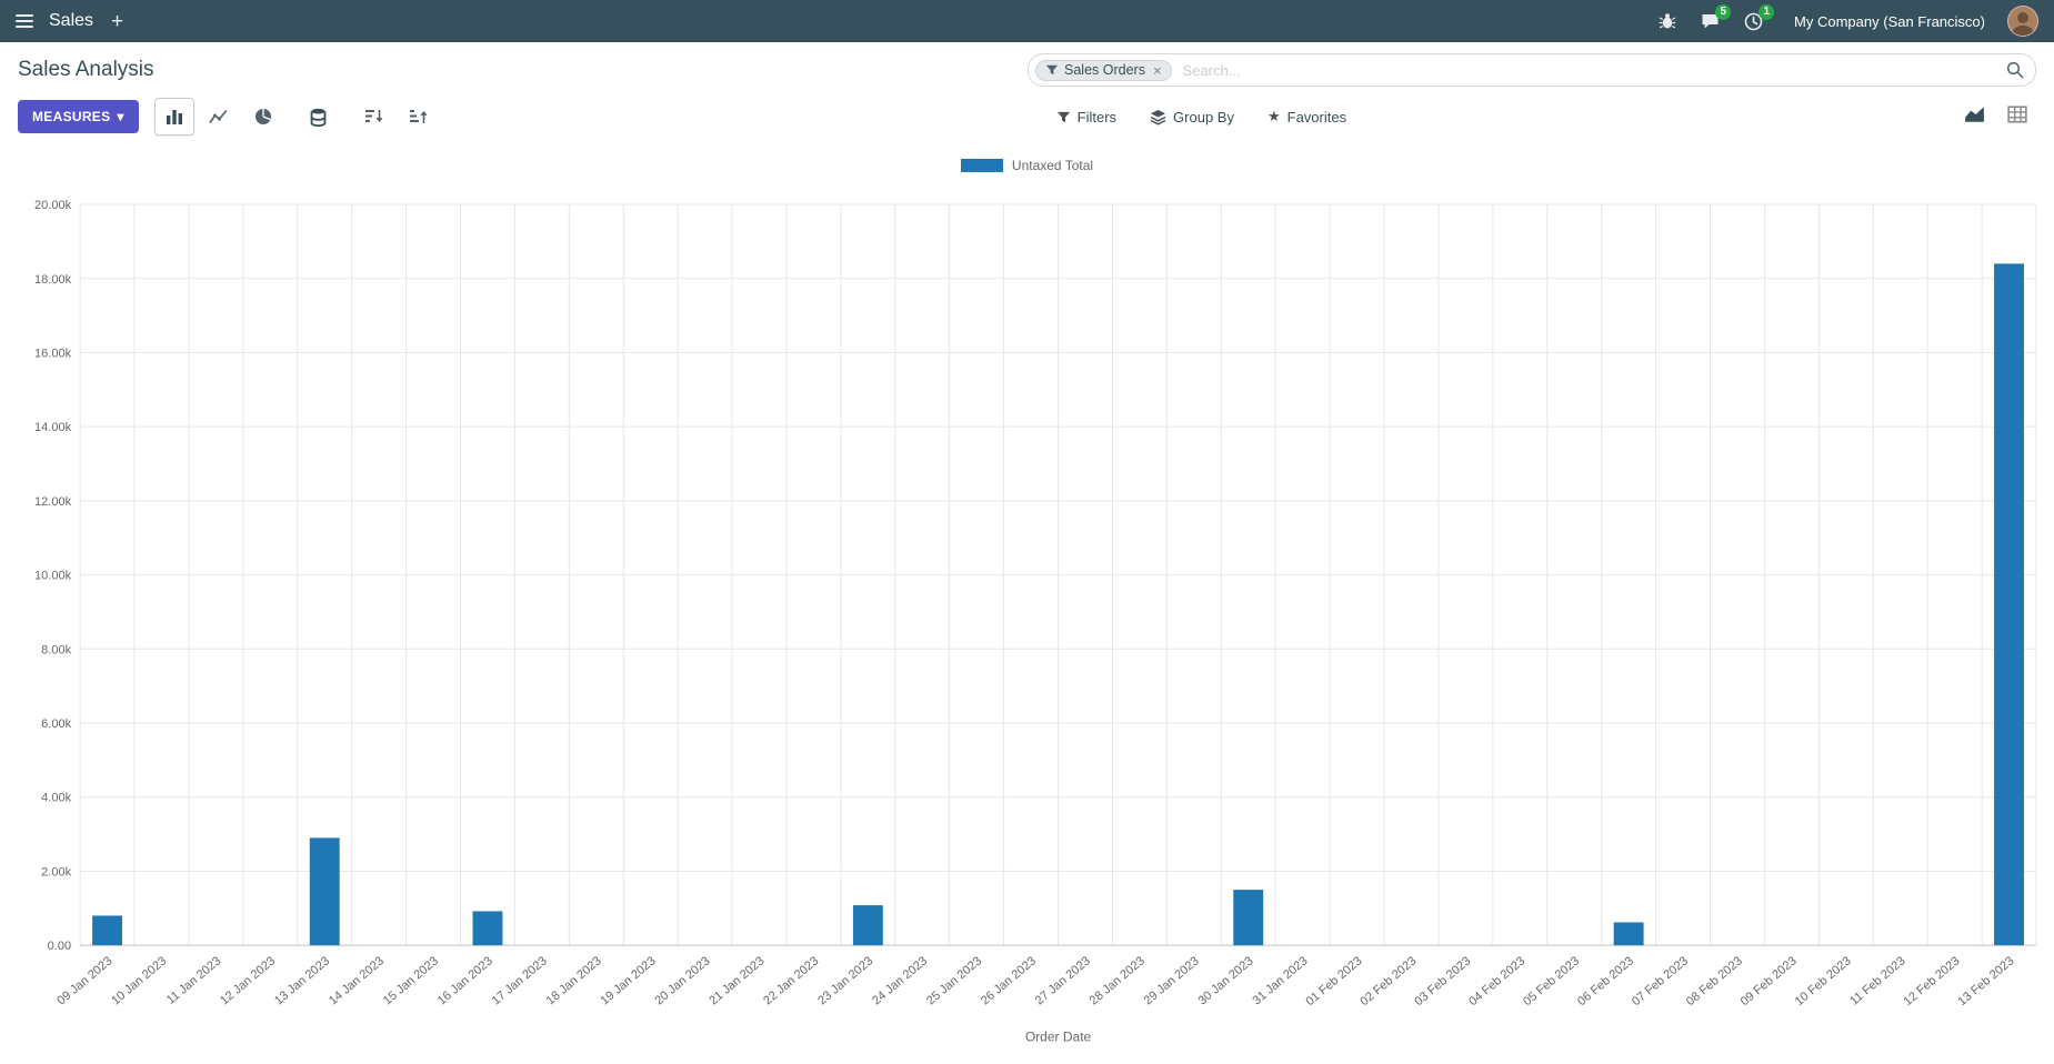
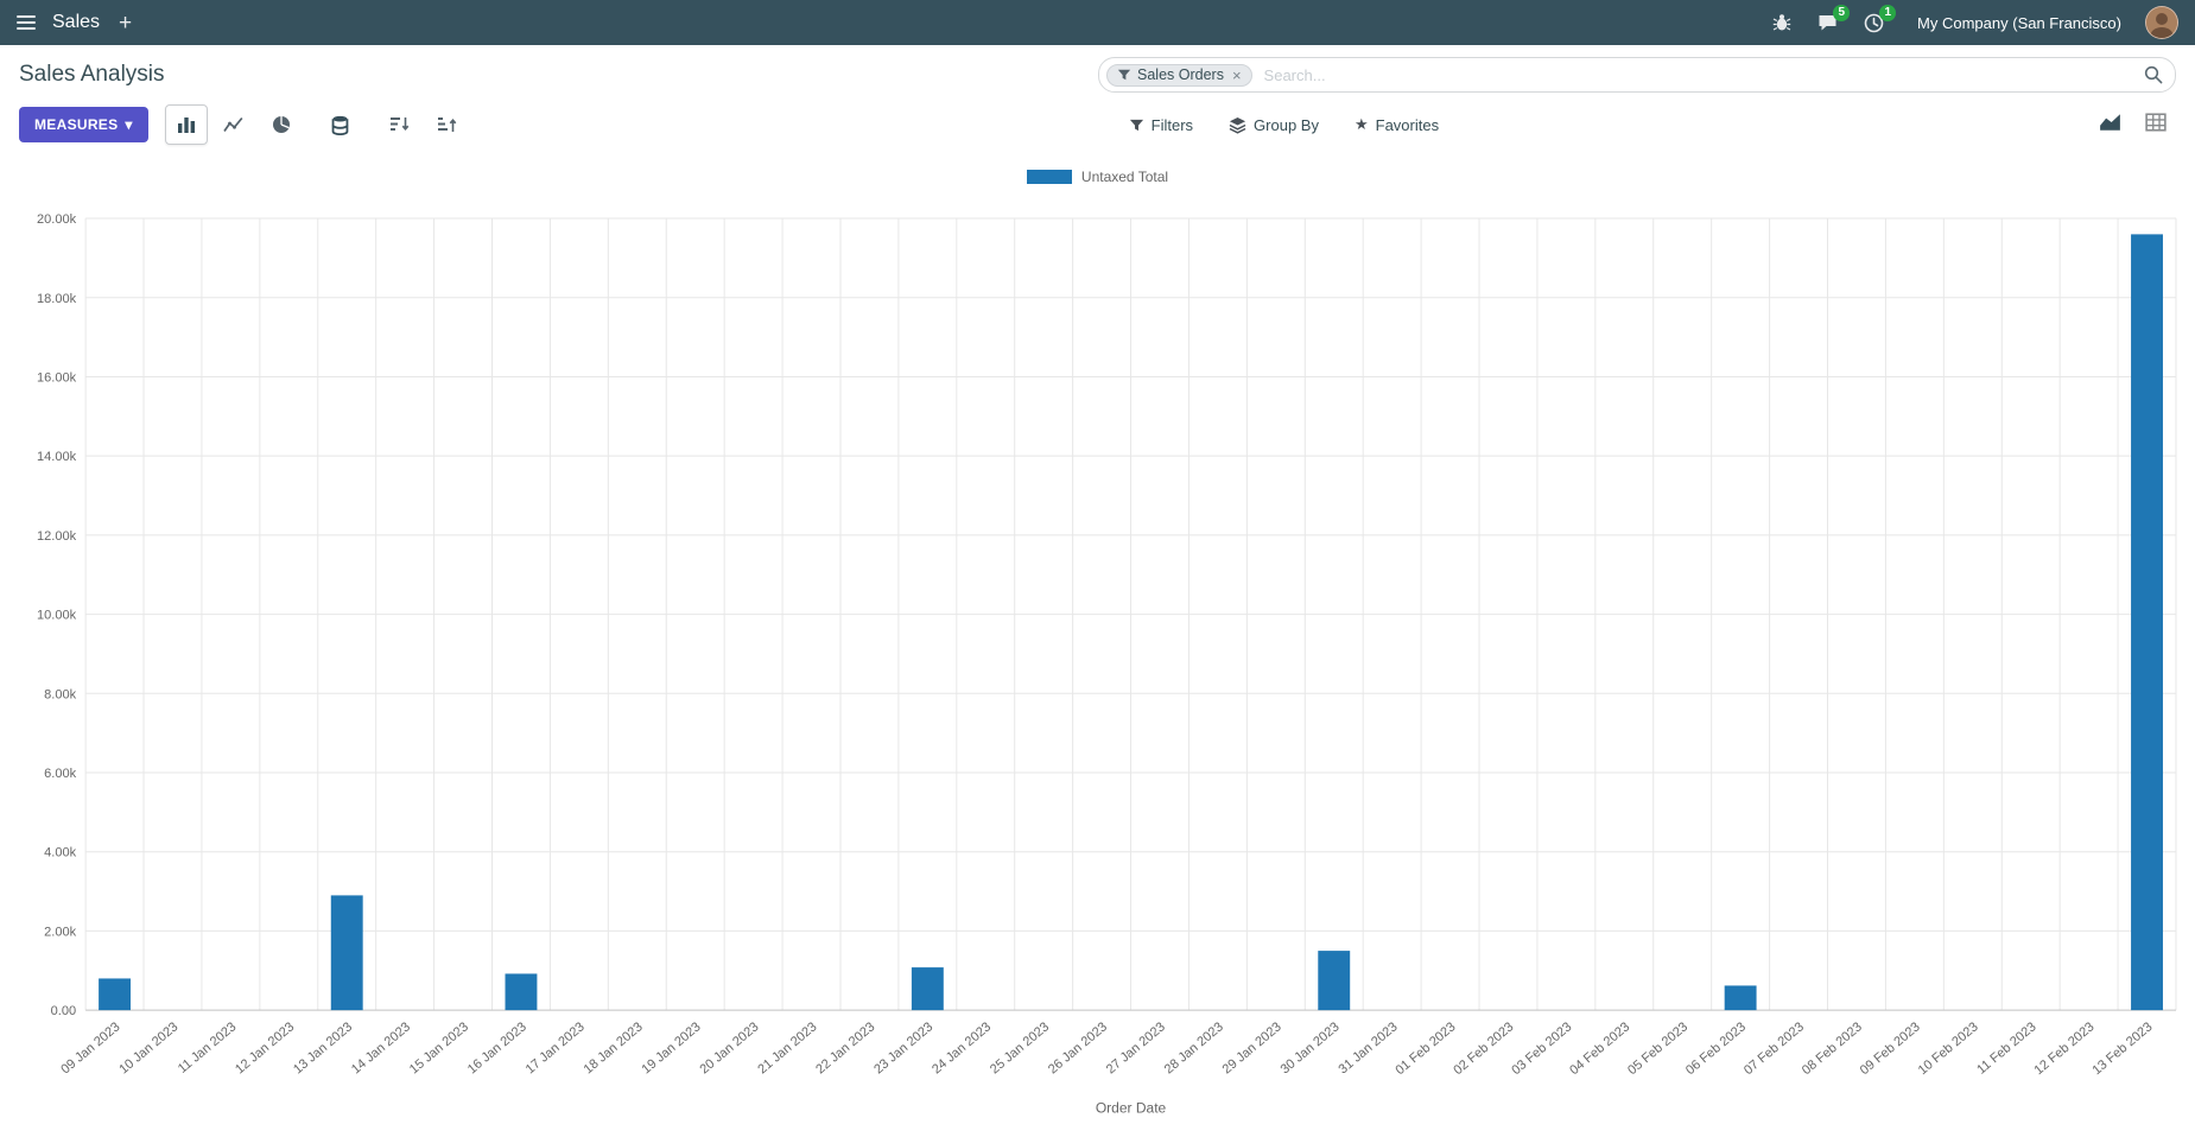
13 Feb 2023: 18.4k -> 19.6k
